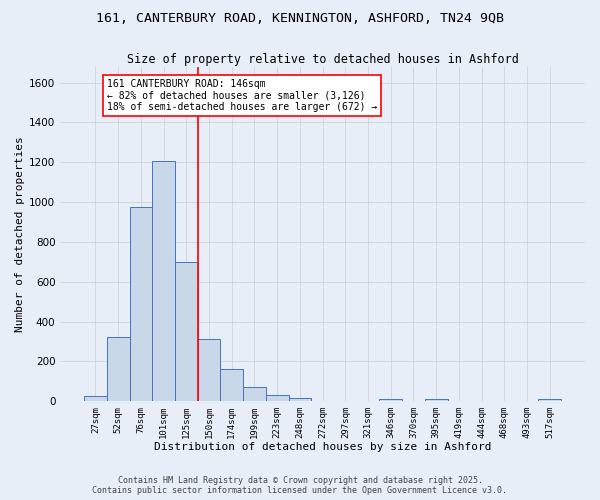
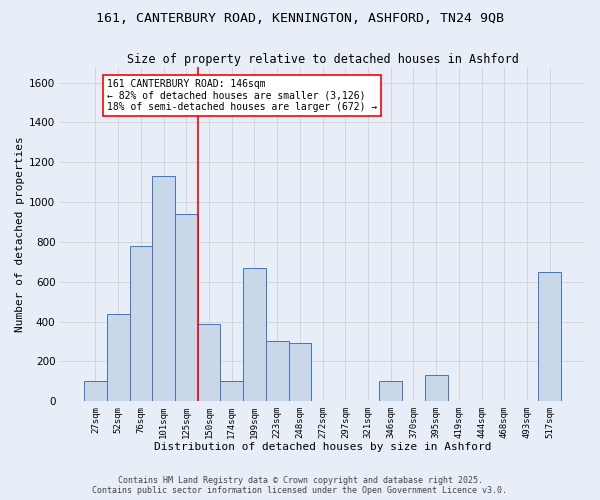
27sqm: 20 -> 100
52sqm: 320 -> 440
76sqm: 980 -> 780
101sqm: 1200 -> 1130
125sqm: 700 -> 940
150sqm: 310 -> 390
174sqm: 160 -> 100
199sqm: 70 -> 670
223sqm: 30 -> 300
248sqm: 20 -> 290
346sqm: 10 -> 100
395sqm: 10 -> 130
517sqm: 10 -> 650
